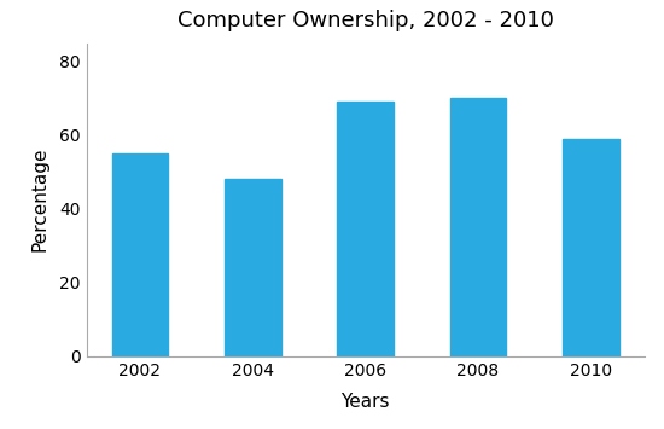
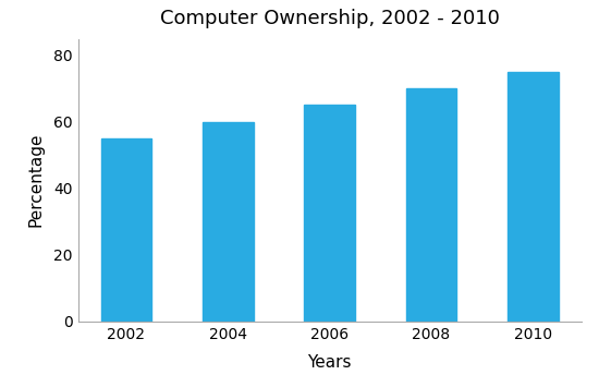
2004: 48 -> 60
2006: 69 -> 65
2010: 59 -> 75
